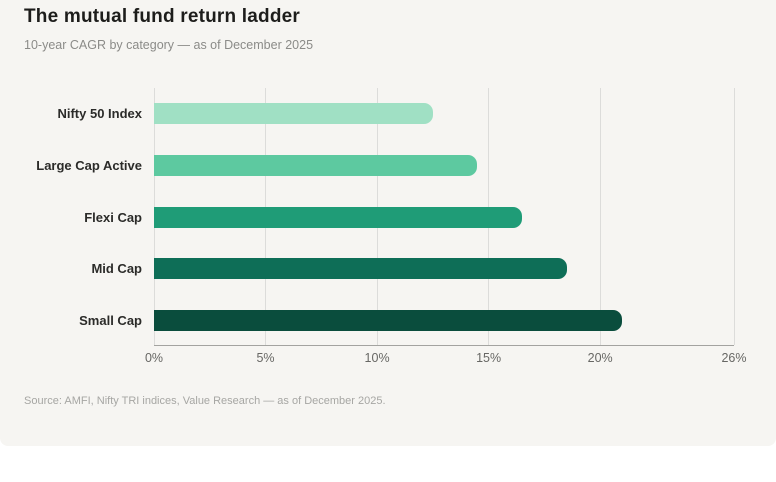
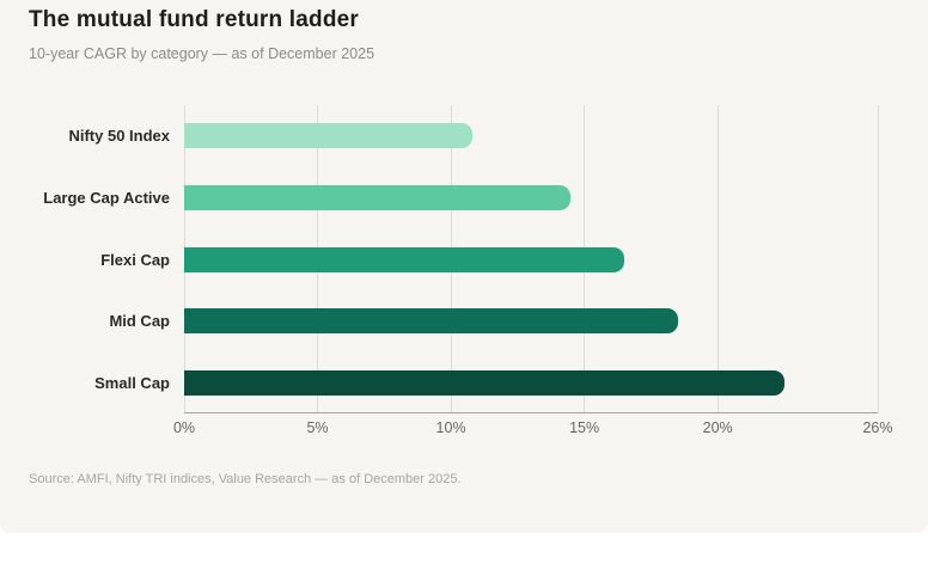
Nifty 50 Index: 12.5% -> 10.8%
Small Cap: 21.0% -> 22.5%
